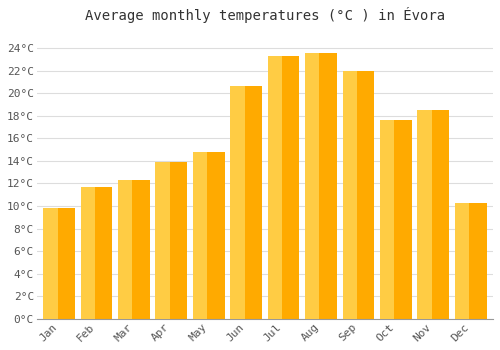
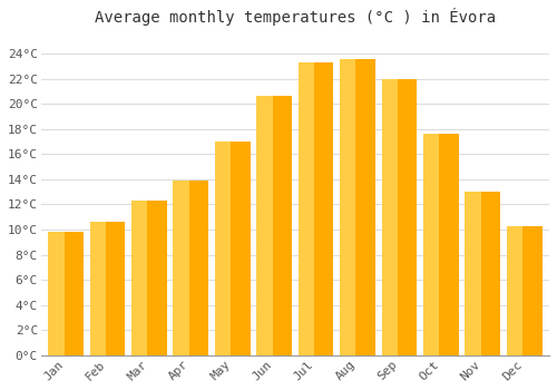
Feb: 11.7°C -> 10.6°C
May: 14.8°C -> 17.0°C
Nov: 18.5°C -> 13.0°C
